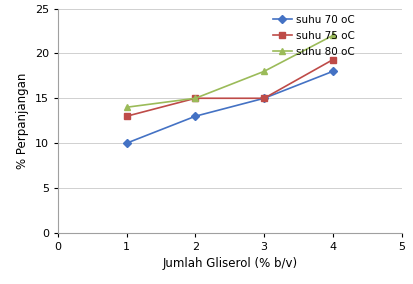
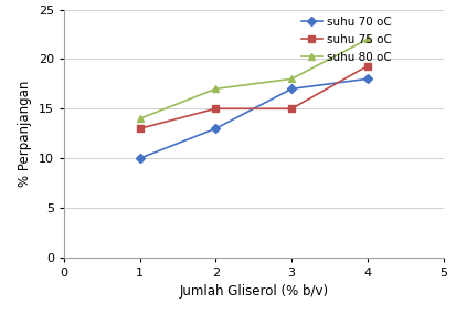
suhu 80 oC/2: 15 -> 17
suhu 70 oC/3: 15 -> 17
